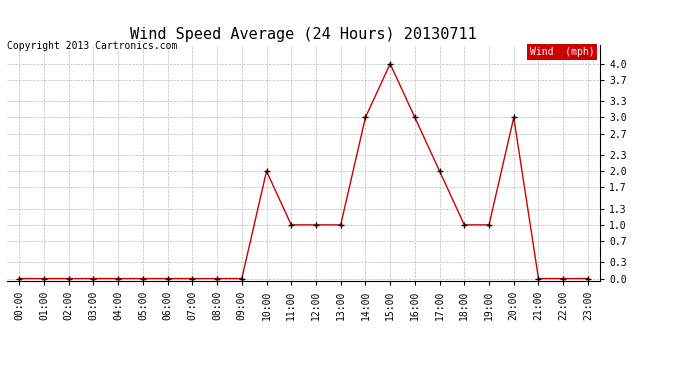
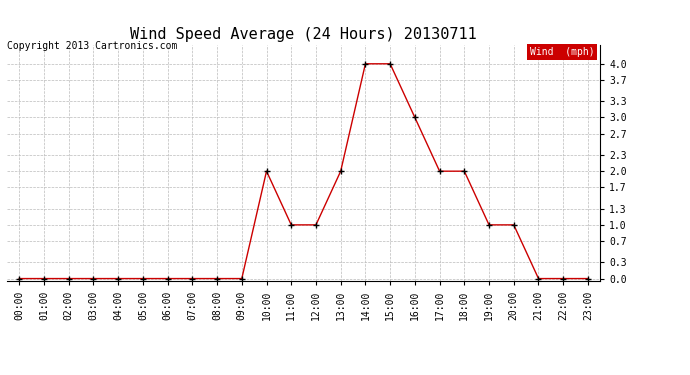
13:00: 1 -> 2
14:00: 3 -> 4
18:00: 1 -> 2
20:00: 3 -> 1
